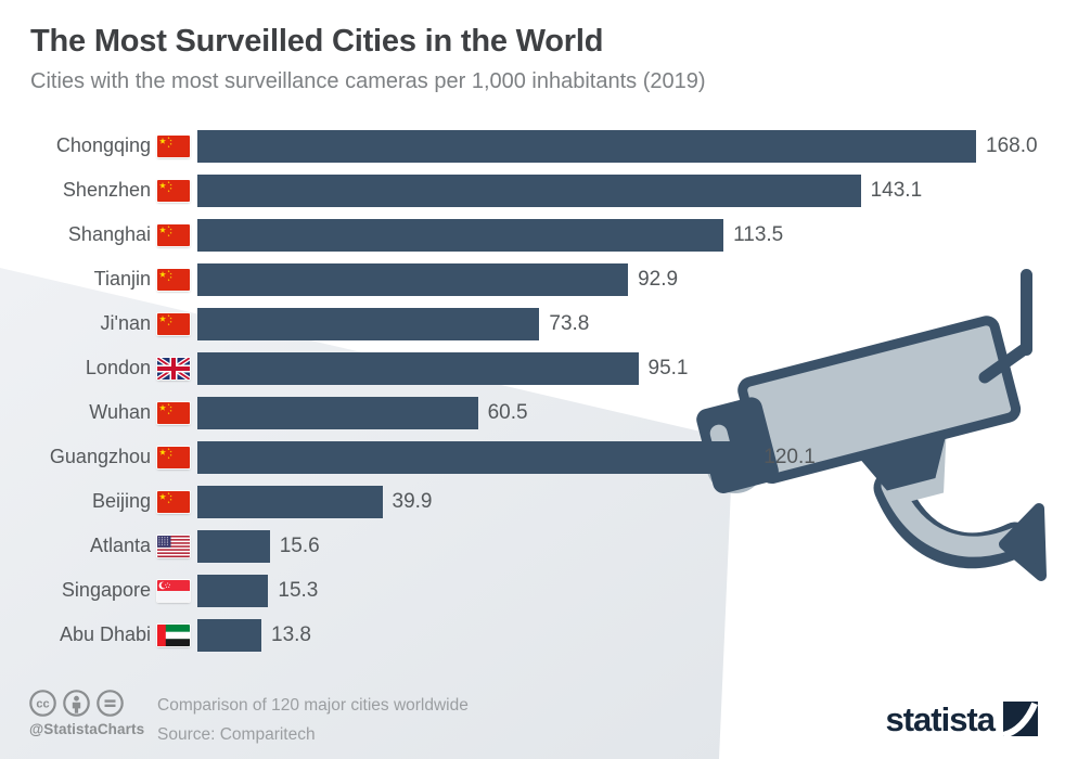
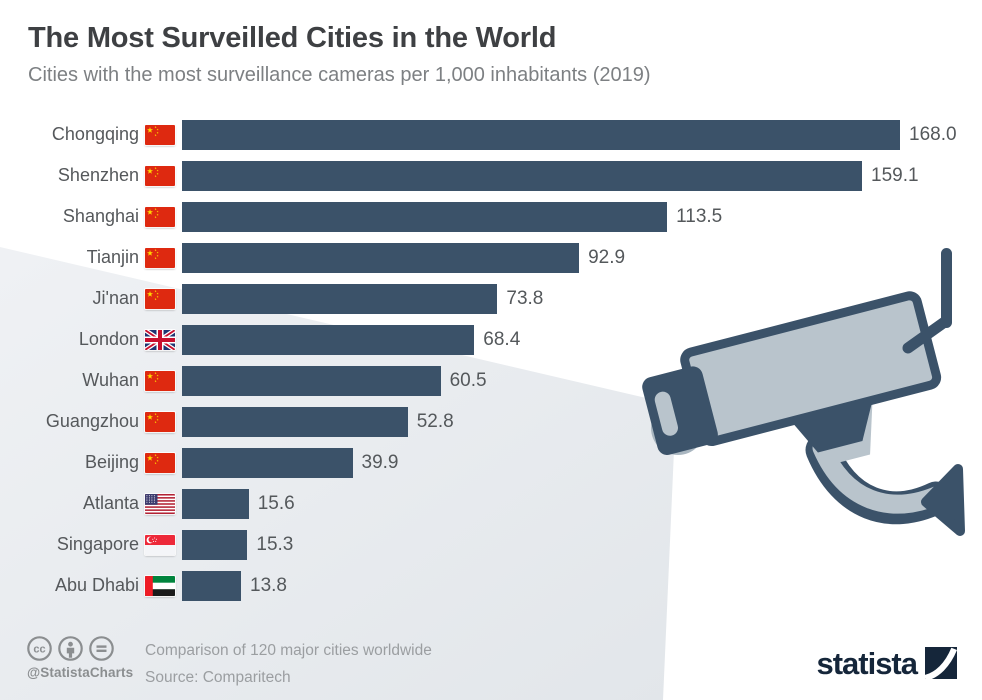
Shenzhen: 143.1 -> 159.1
London: 95.1 -> 68.4
Guangzhou: 120.1 -> 52.8
